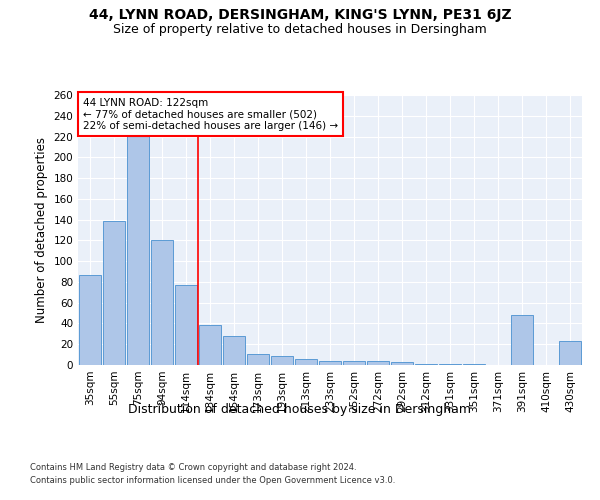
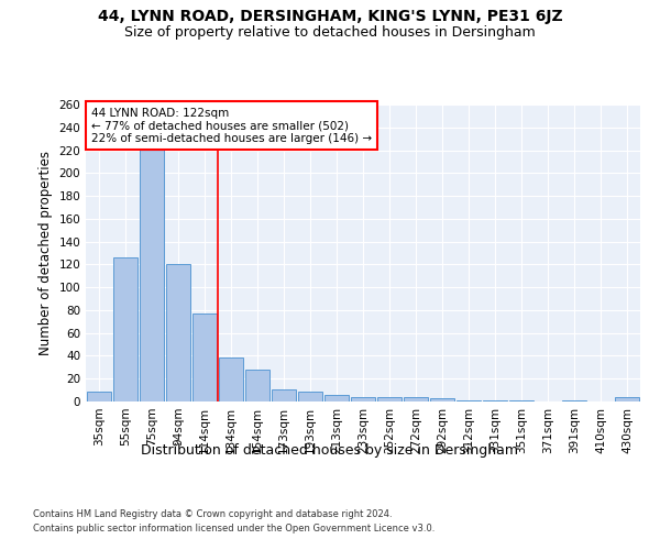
35sqm: 87 -> 9
55sqm: 139 -> 126
391sqm: 48 -> 1
430sqm: 23 -> 4
